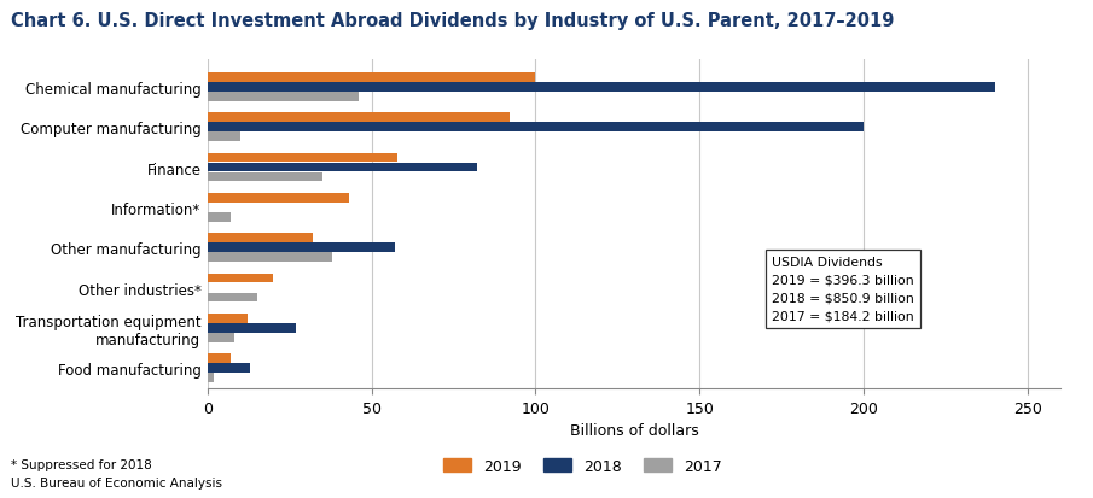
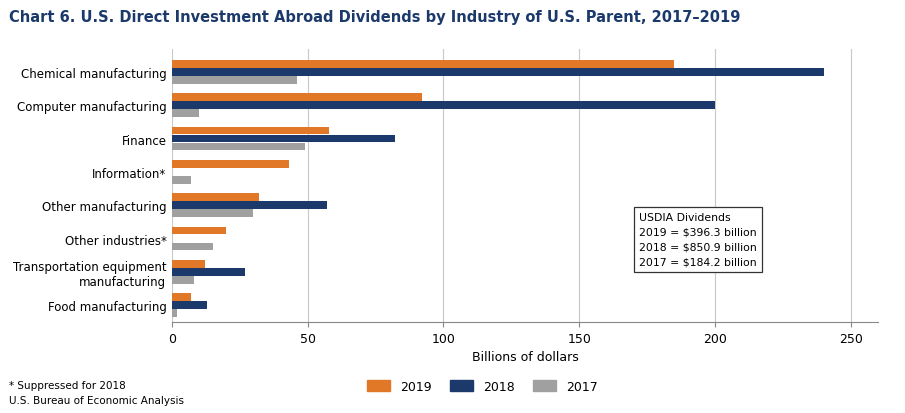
2019/Chemical manufacturing: 100 -> 185
2017/Finance: 35 -> 49
2017/Other manufacturing: 38 -> 30
